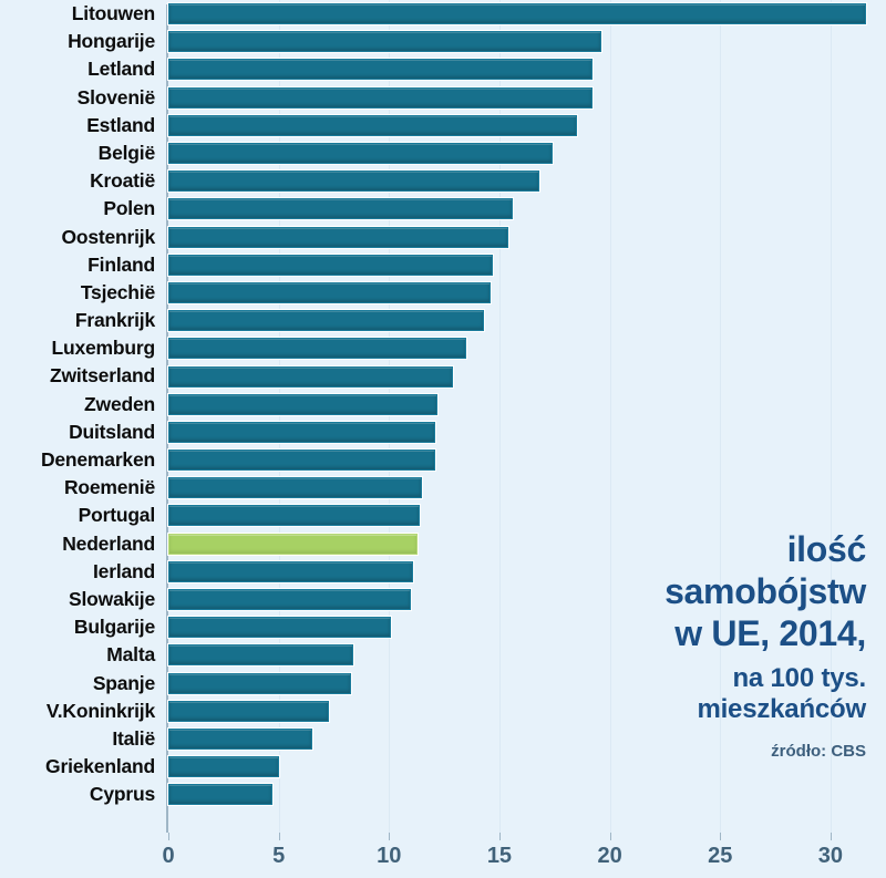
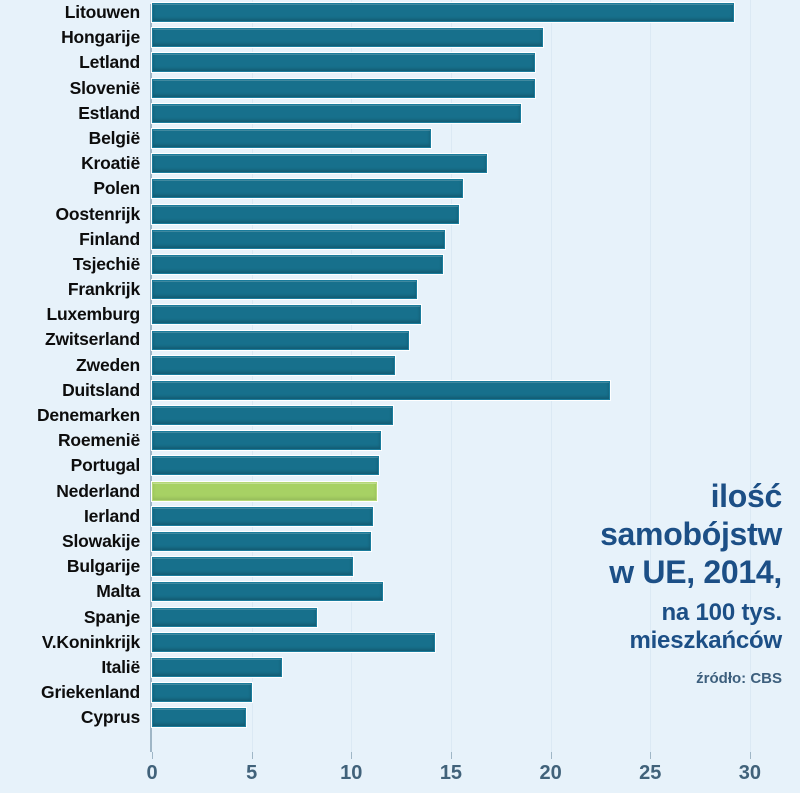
Litouwen: 31.6 -> 29.2
België: 17.4 -> 14.0
Frankrijk: 14.3 -> 13.3
Duitsland: 12.1 -> 23.0
Malta: 8.4 -> 11.6
V.Koninkrijk: 7.3 -> 14.2
